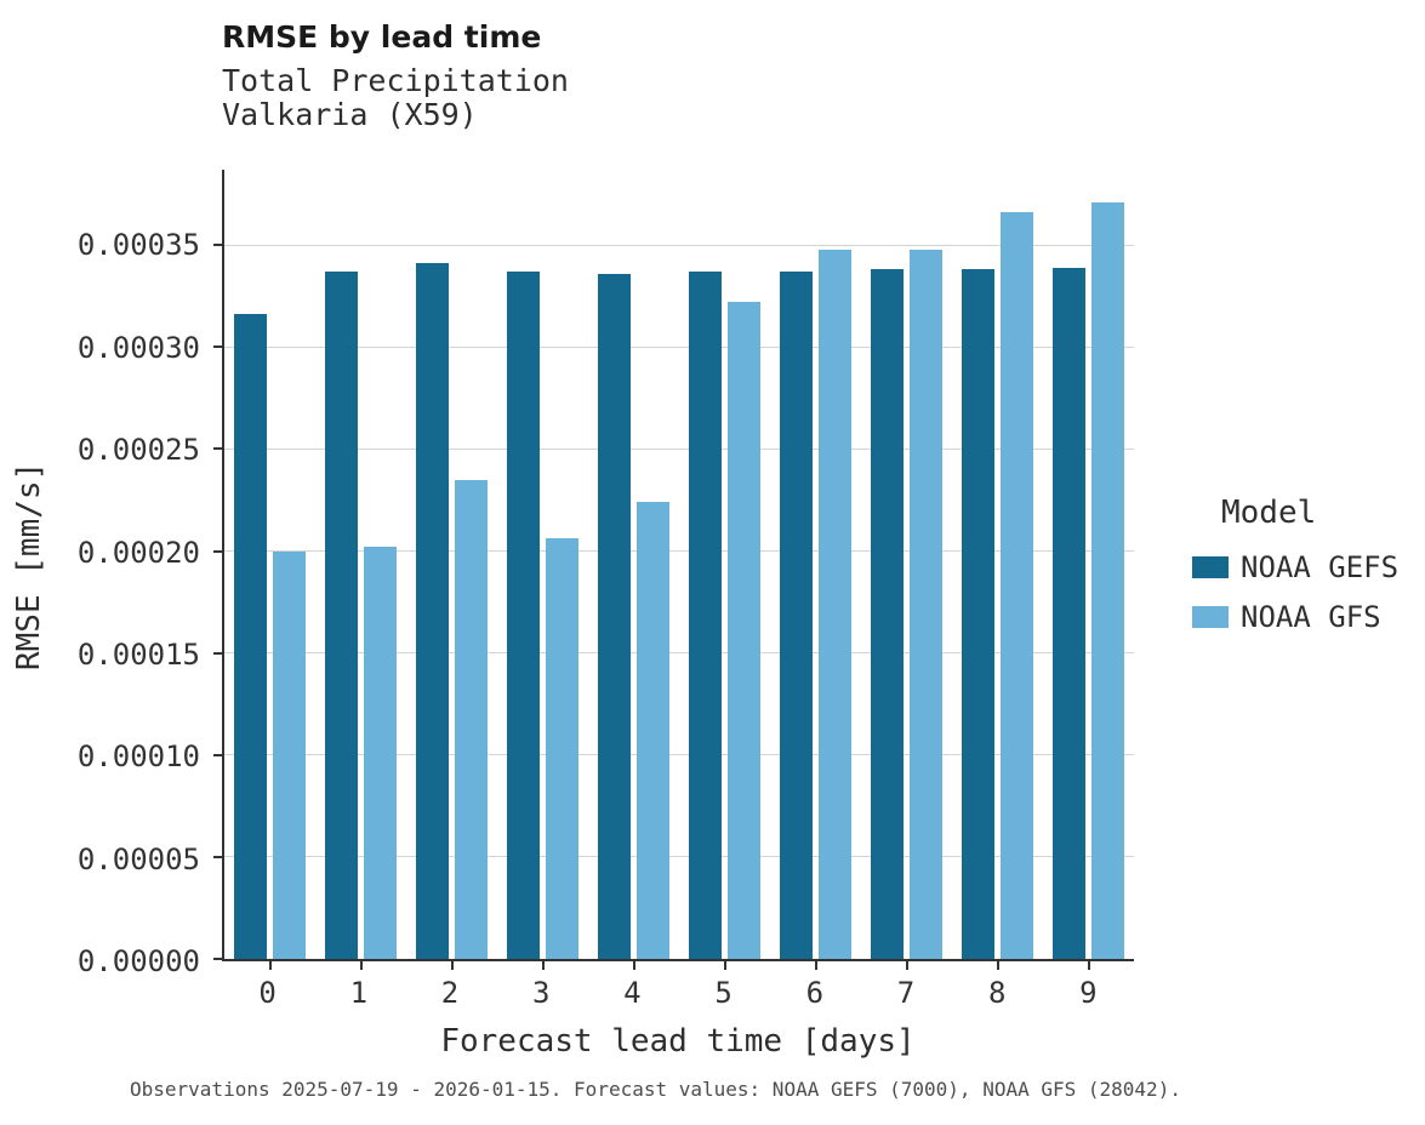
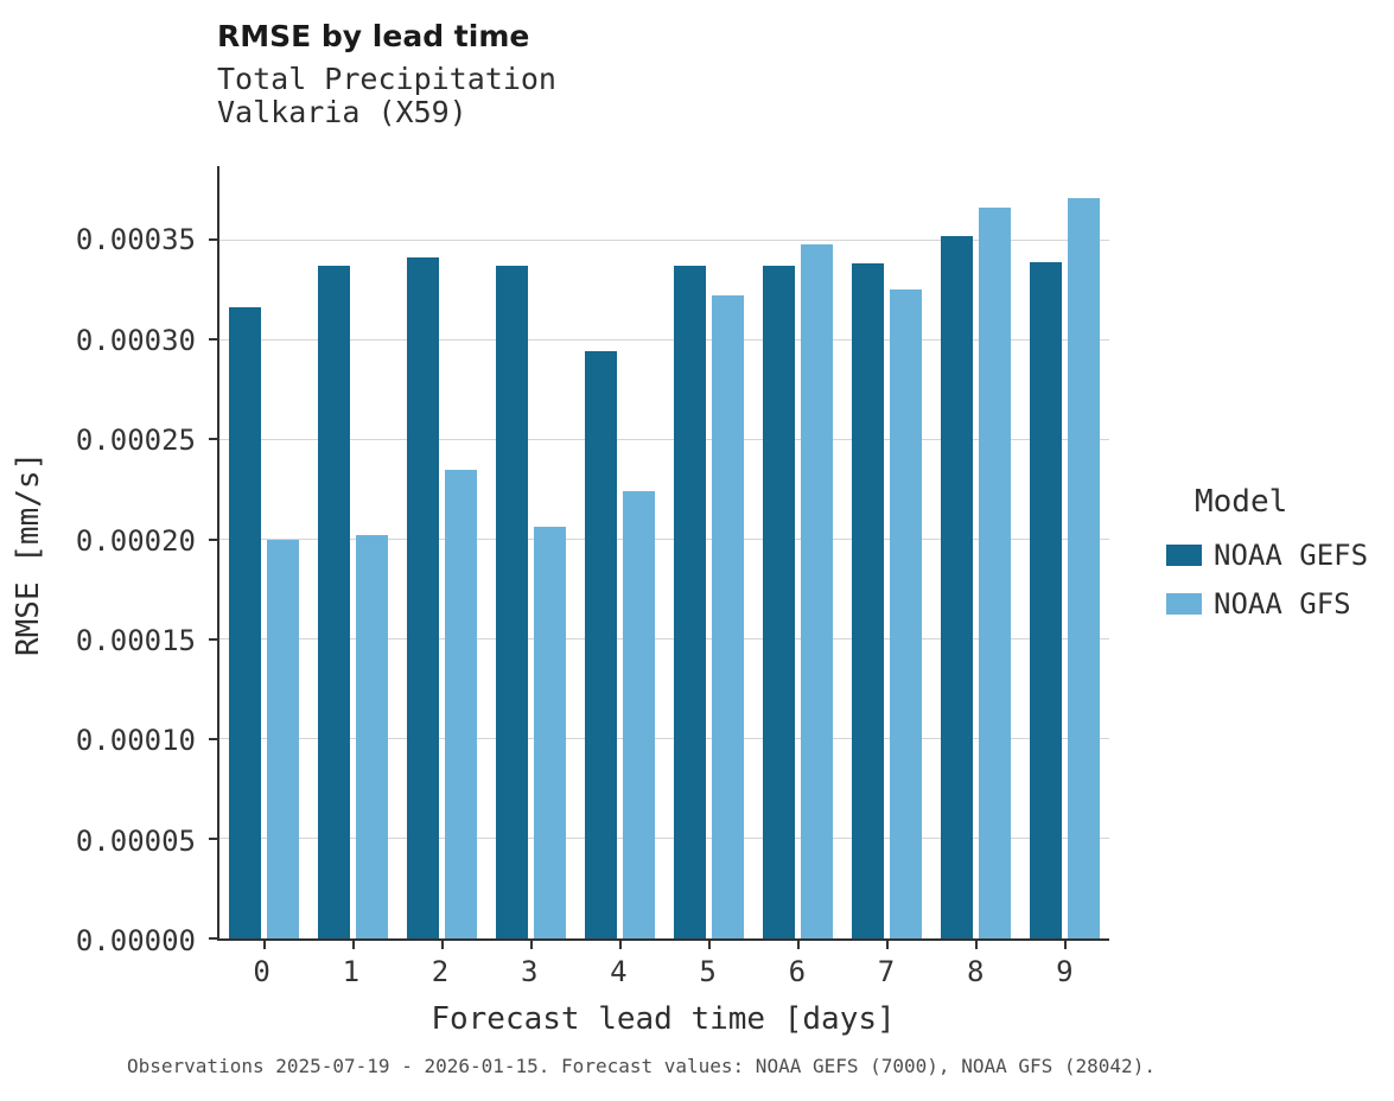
NOAA GEFS/4: 0.000336 -> 0.000294
NOAA GFS/7: 0.000348 -> 0.000325
NOAA GEFS/8: 0.000338 -> 0.000352
